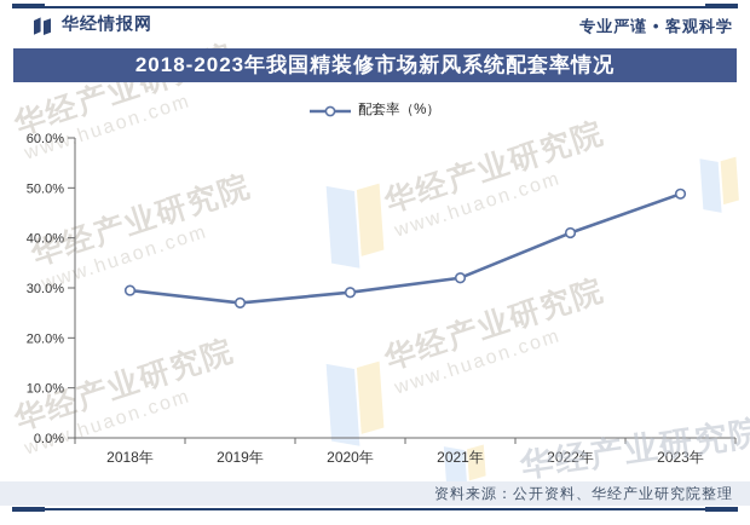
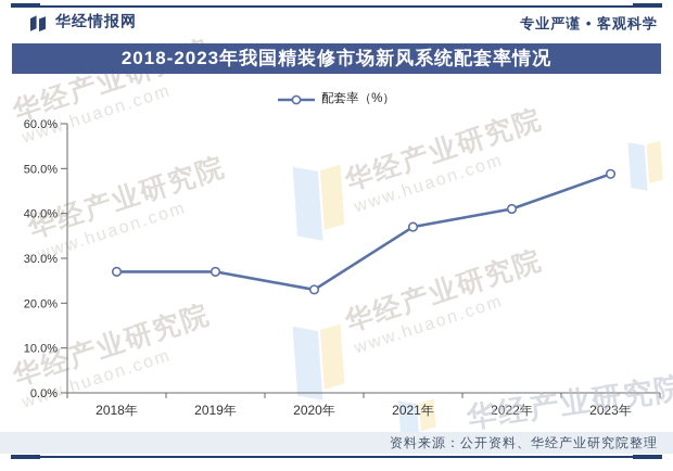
2018年: 30% -> 27%
2020年: 29% -> 23%
2021年: 32% -> 37%
